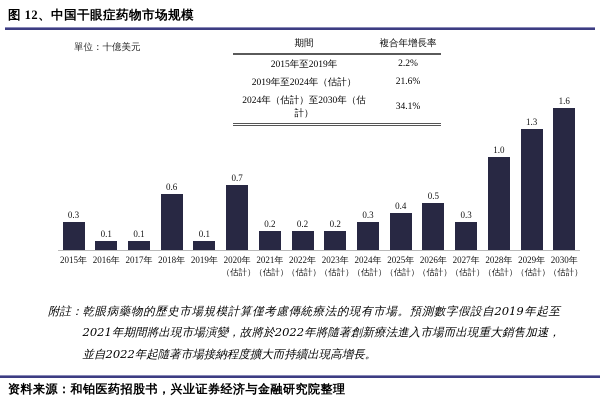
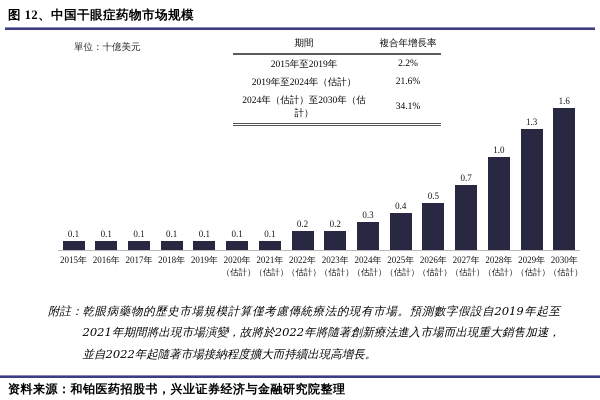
2015年: 0.3 -> 0.1
2018年: 0.6 -> 0.1
2020年: 0.7 -> 0.1
2021年: 0.2 -> 0.1
2027年: 0.3 -> 0.7
